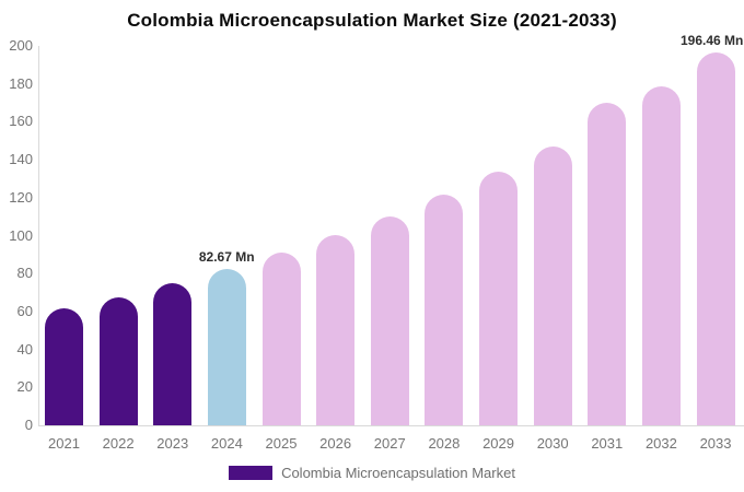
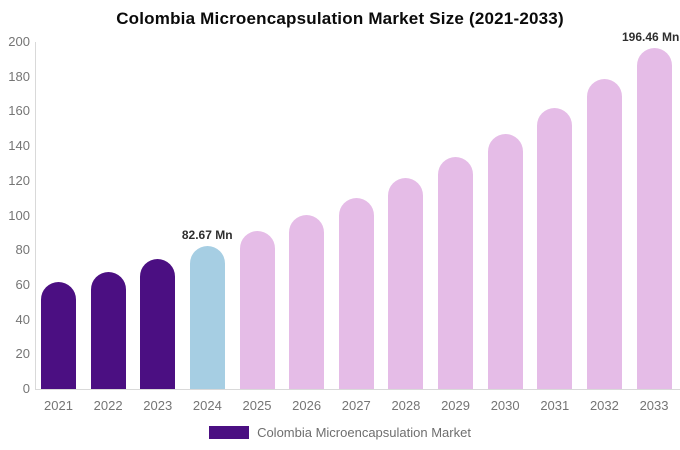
2031: 170 -> 162
